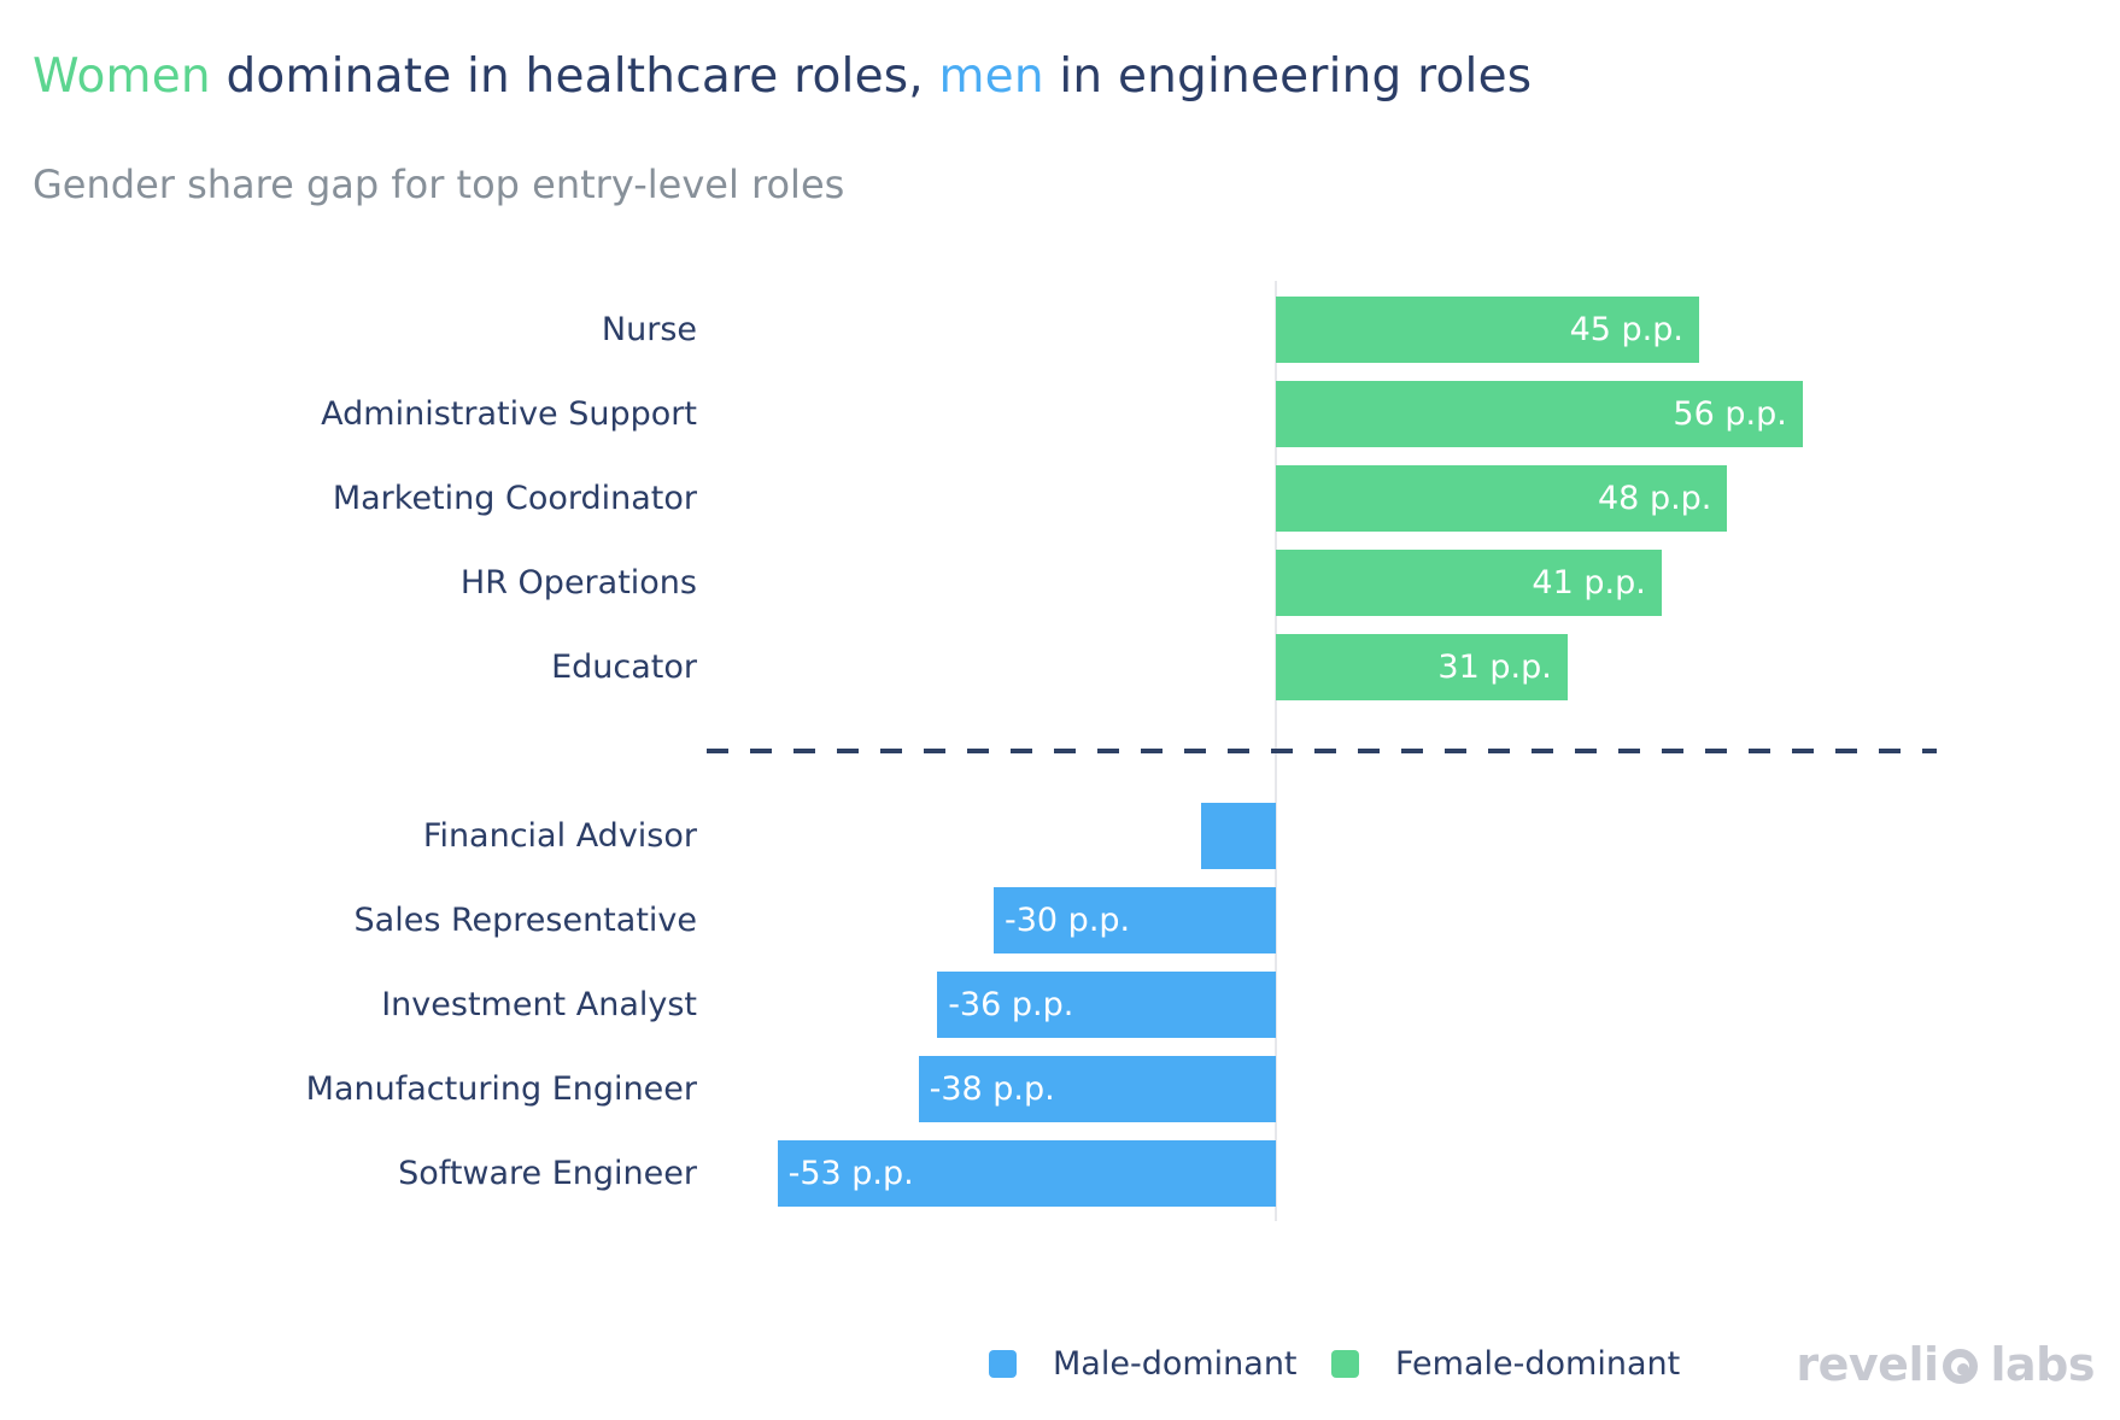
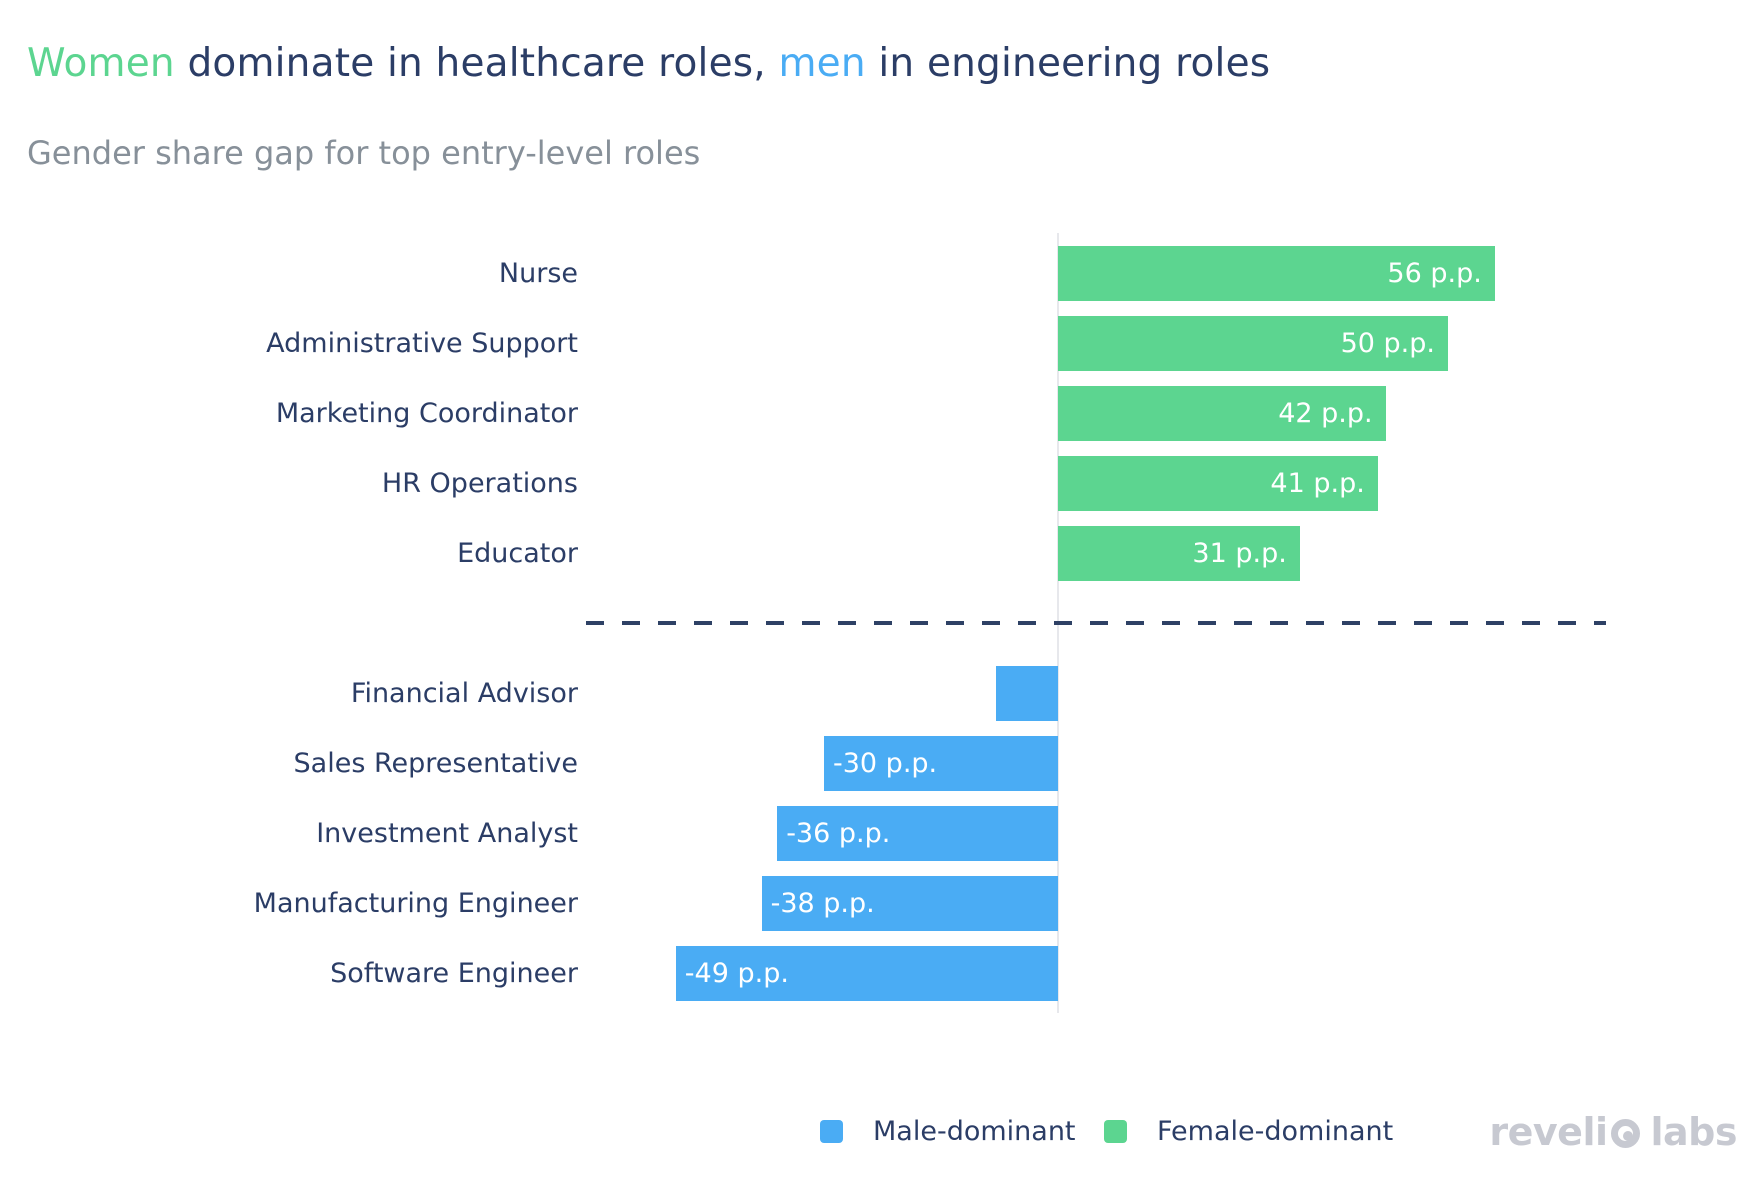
Nurse: 45 -> 56
Administrative Support: 56 -> 50
Marketing Coordinator: 48 -> 42
Software Engineer: -53 -> -49
